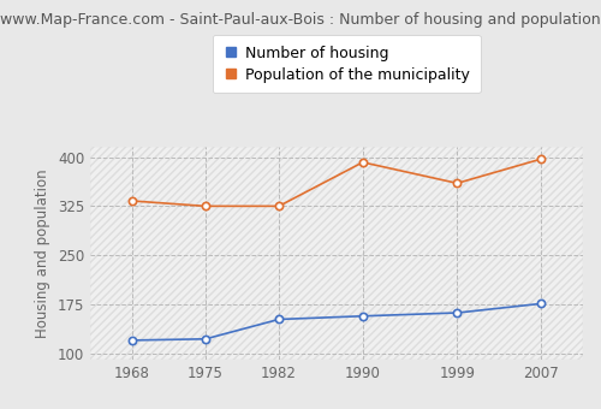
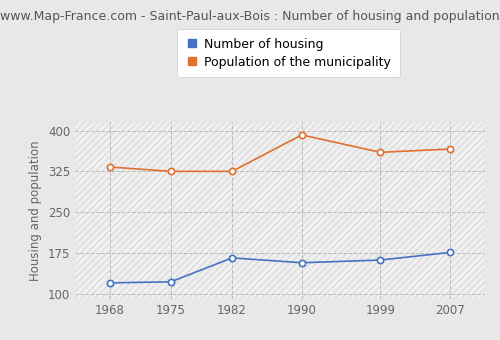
Number of housing/1982: 152 -> 166
Population of the municipality/2007: 397 -> 366
